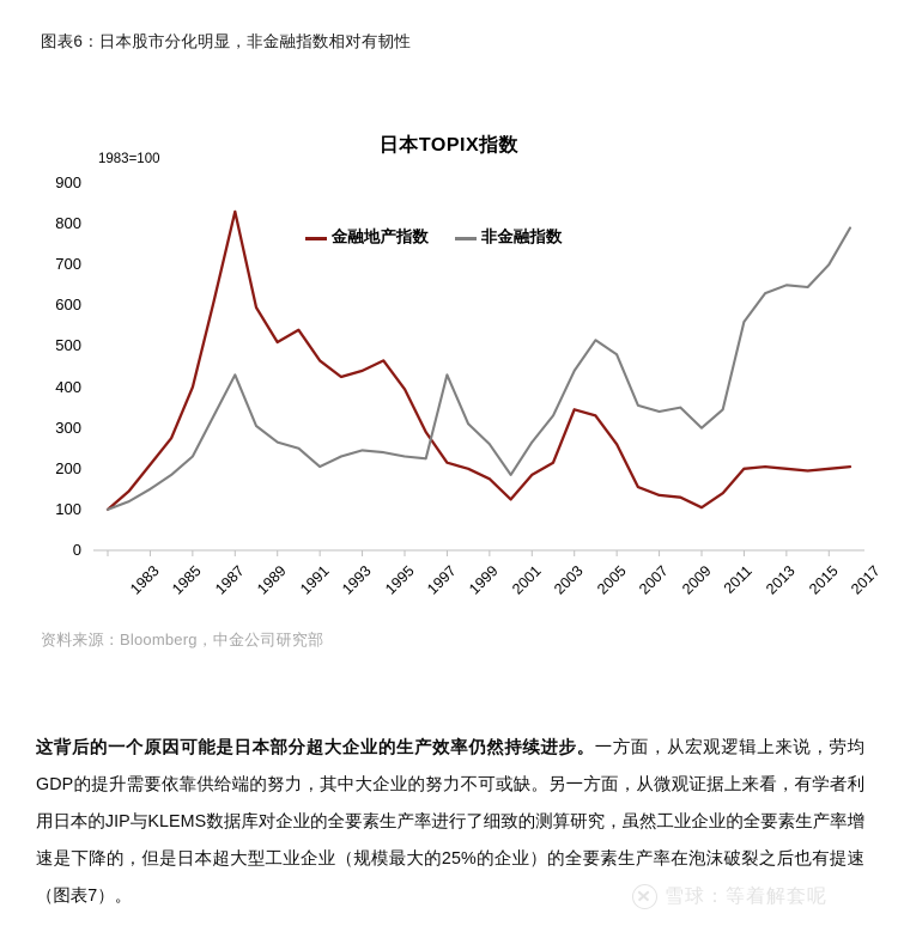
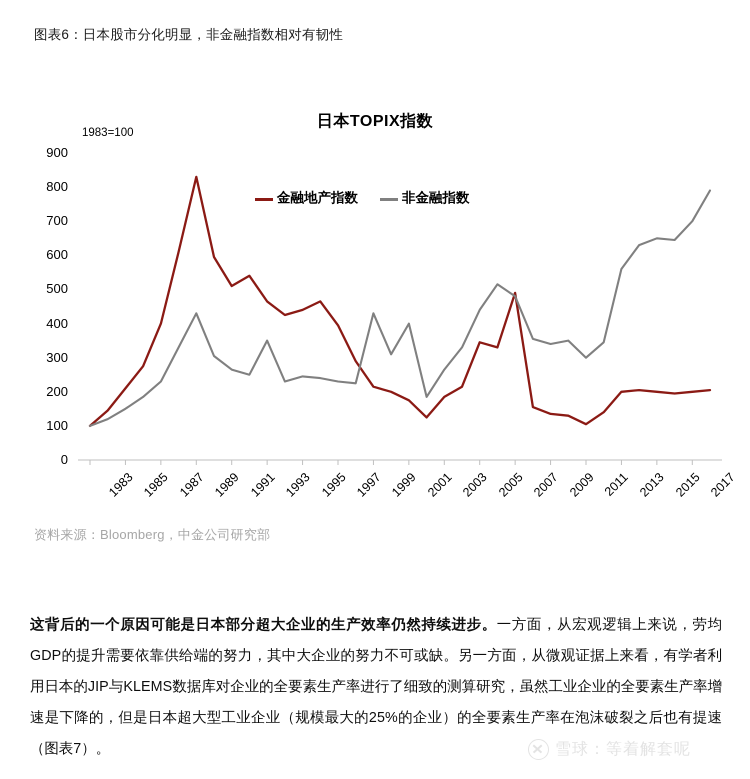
非金融指数/1993: 200 -> 350
非金融指数/2001: 260 -> 400
金融地产指数/2007: 260 -> 490
